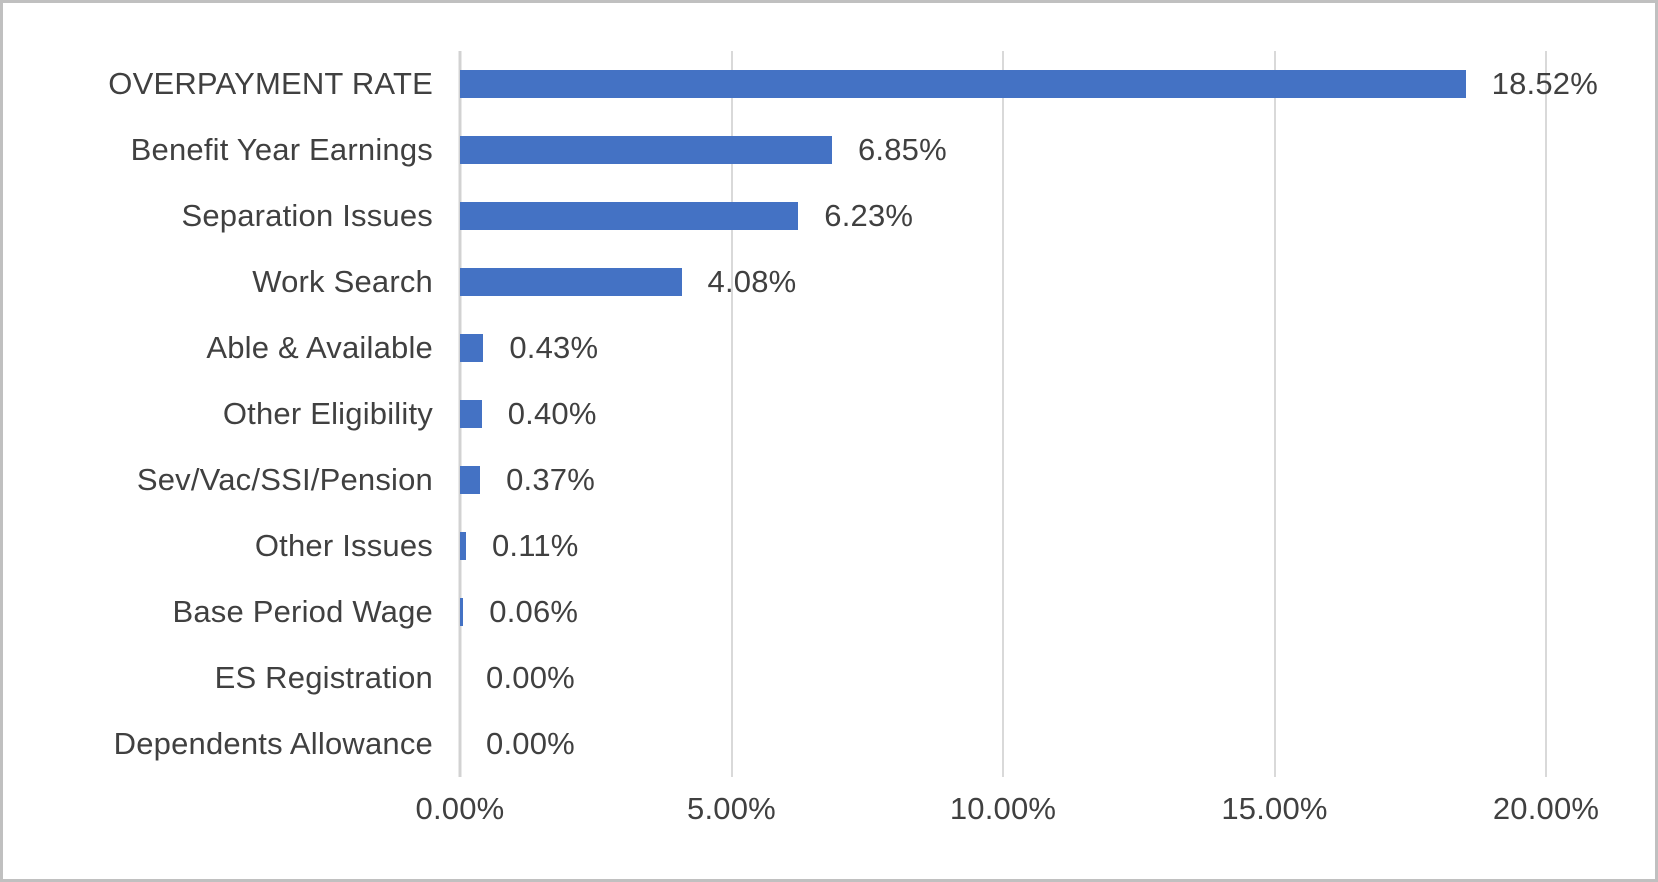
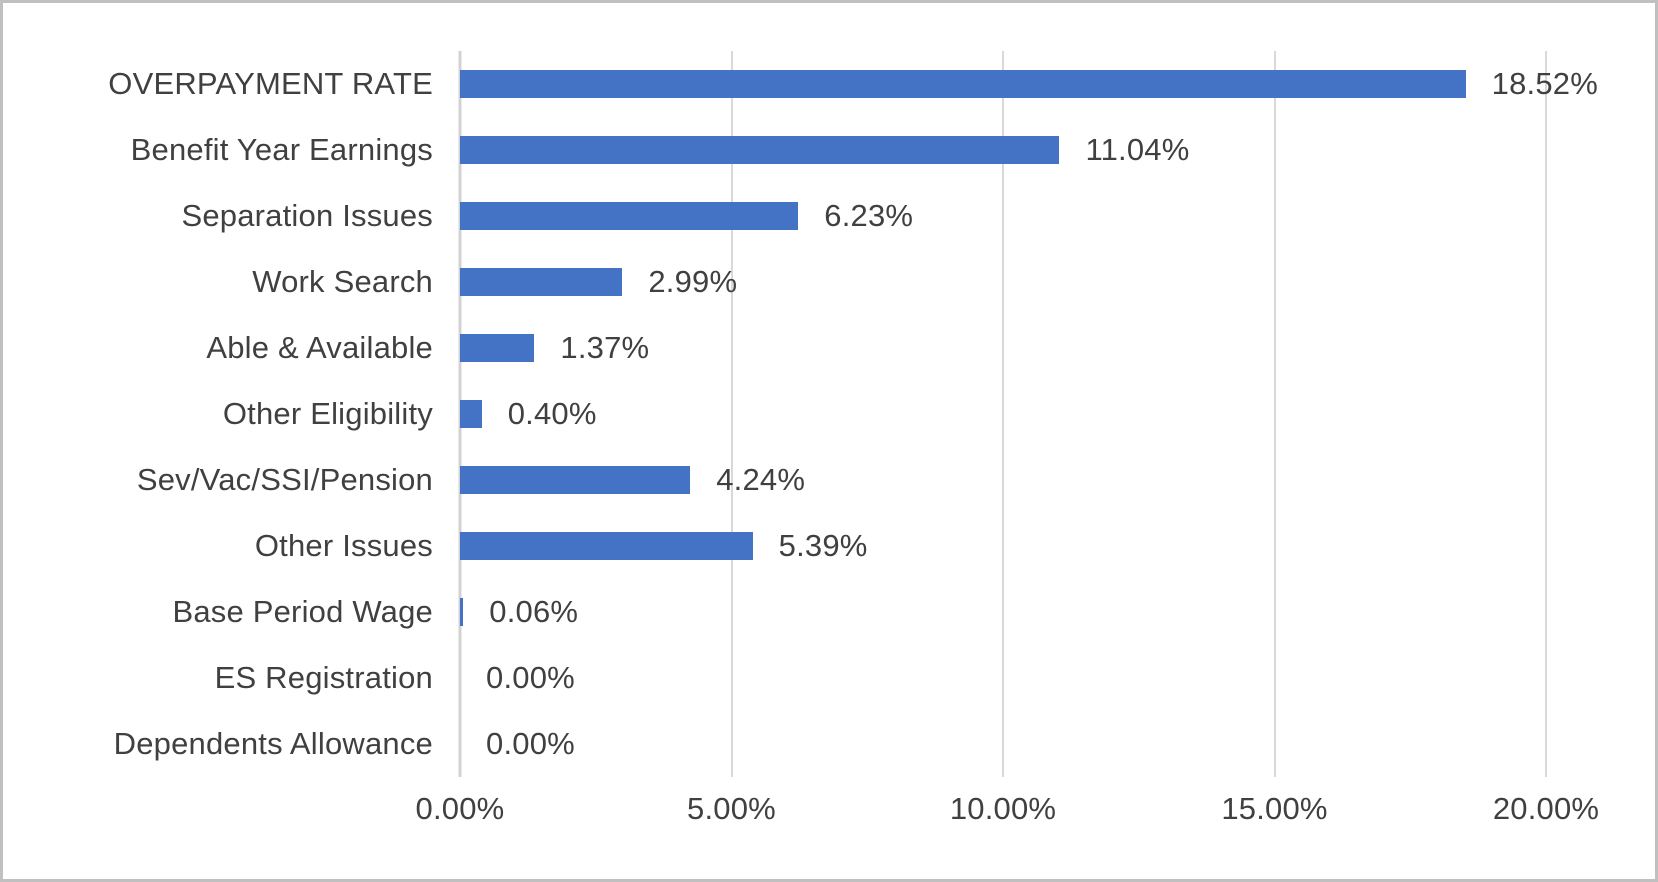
Benefit Year Earnings: 6.85% -> 11.04%
Work Search: 4.08% -> 2.99%
Able & Available: 0.43% -> 1.37%
Sev/Vac/SSI/Pension: 0.37% -> 4.24%
Other Issues: 0.11% -> 5.39%
